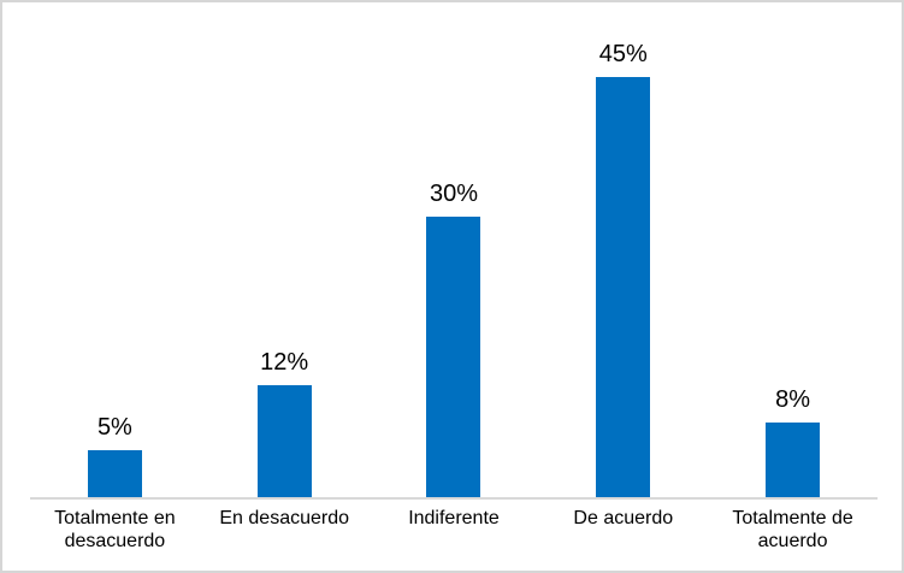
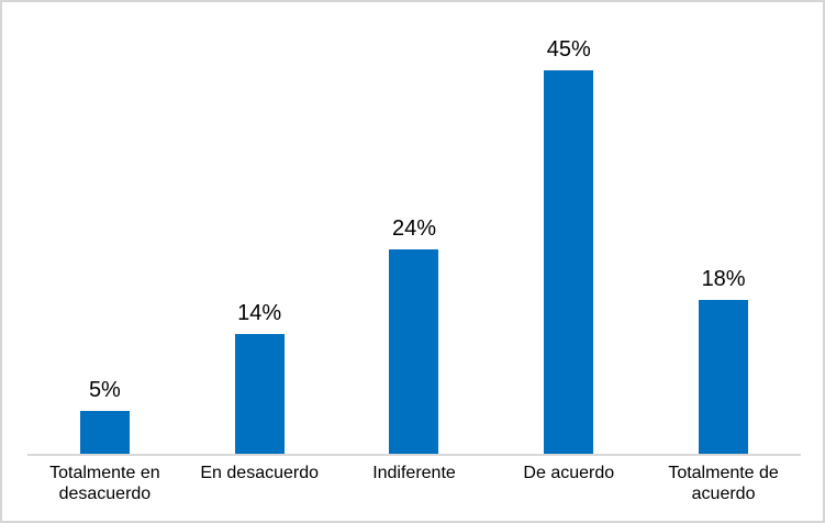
En desacuerdo: 12% -> 14%
Indiferente: 30% -> 24%
Totalmente de acuerdo: 8% -> 18%
